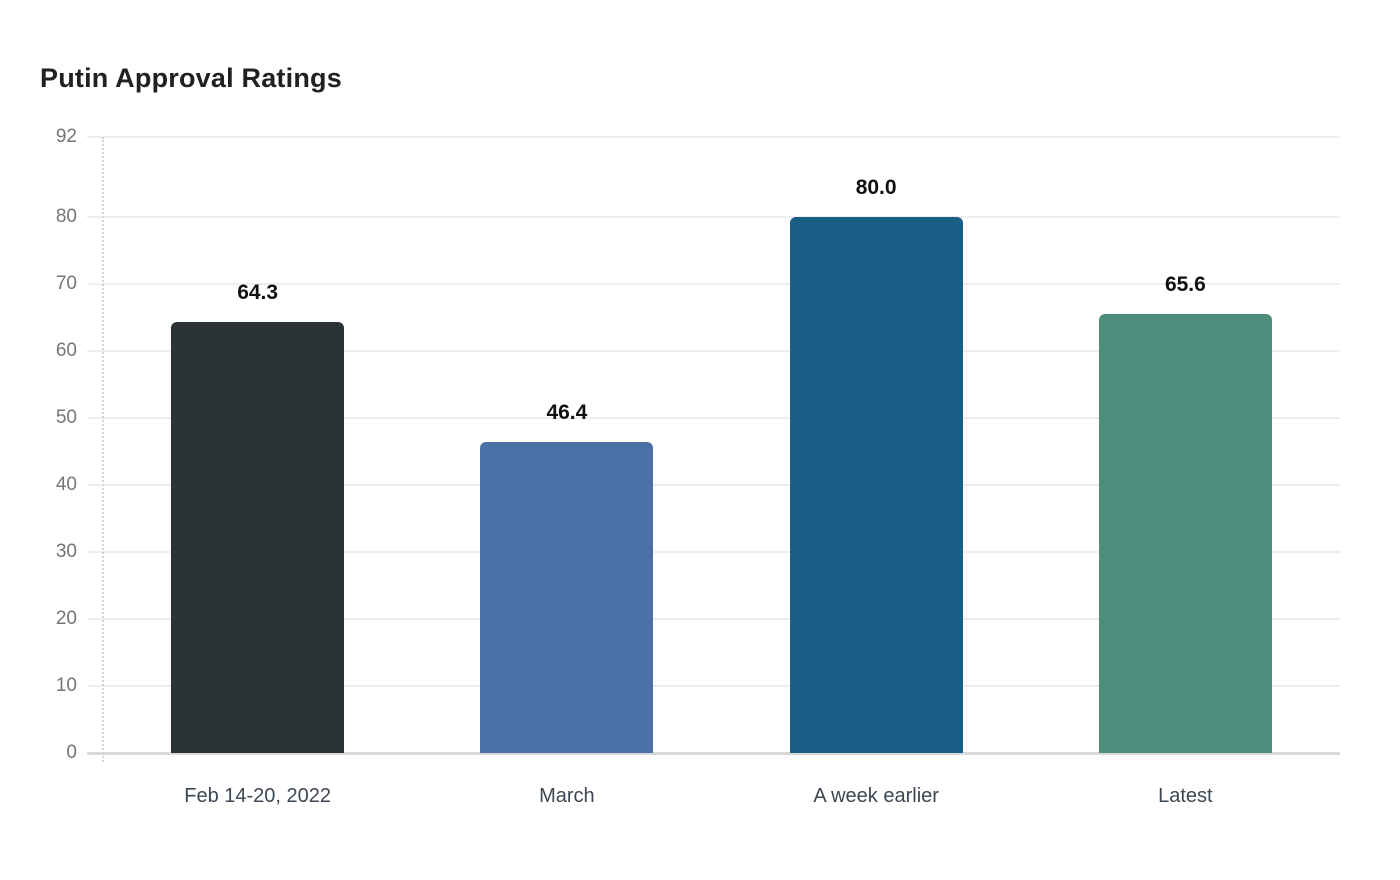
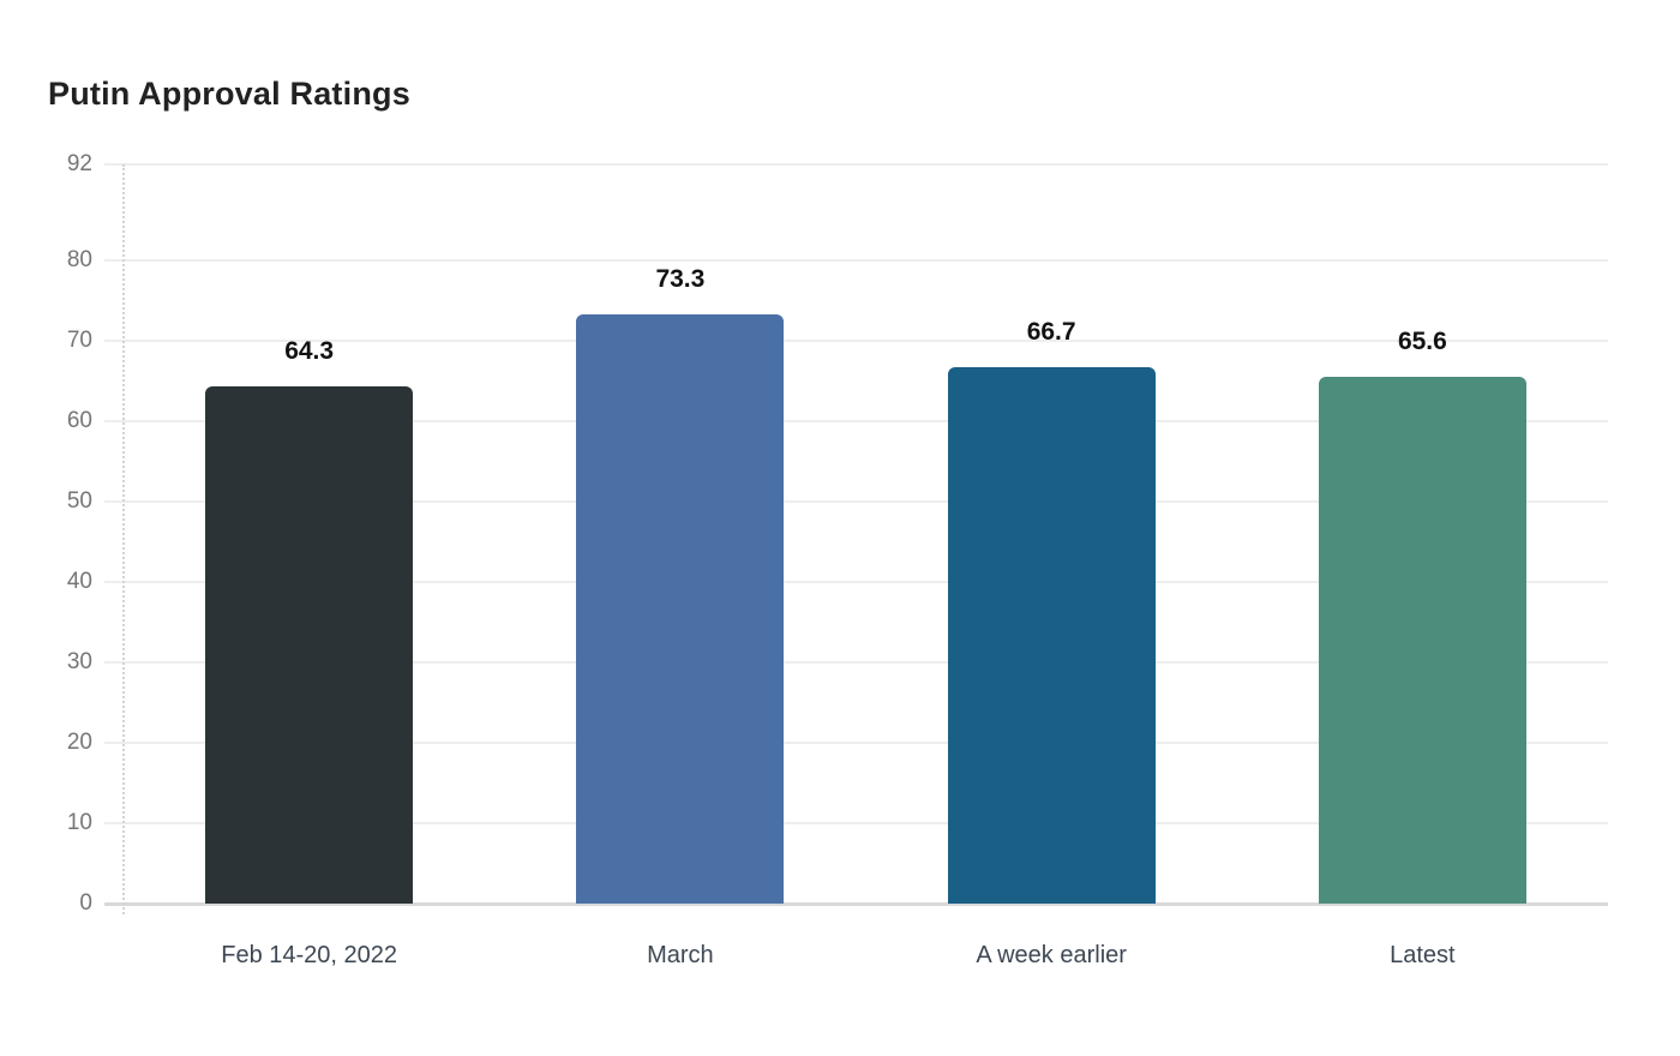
March: 46.4 -> 73.3
A week earlier: 80.0 -> 66.7
